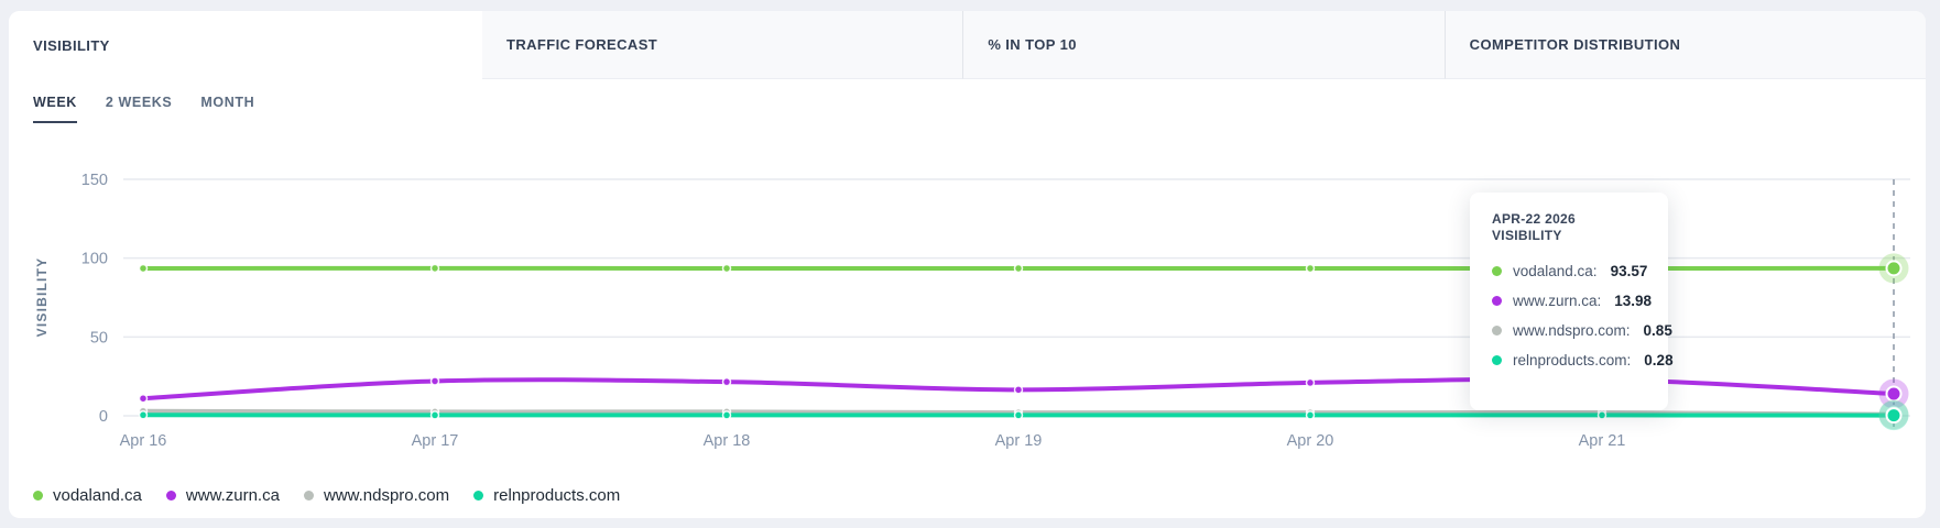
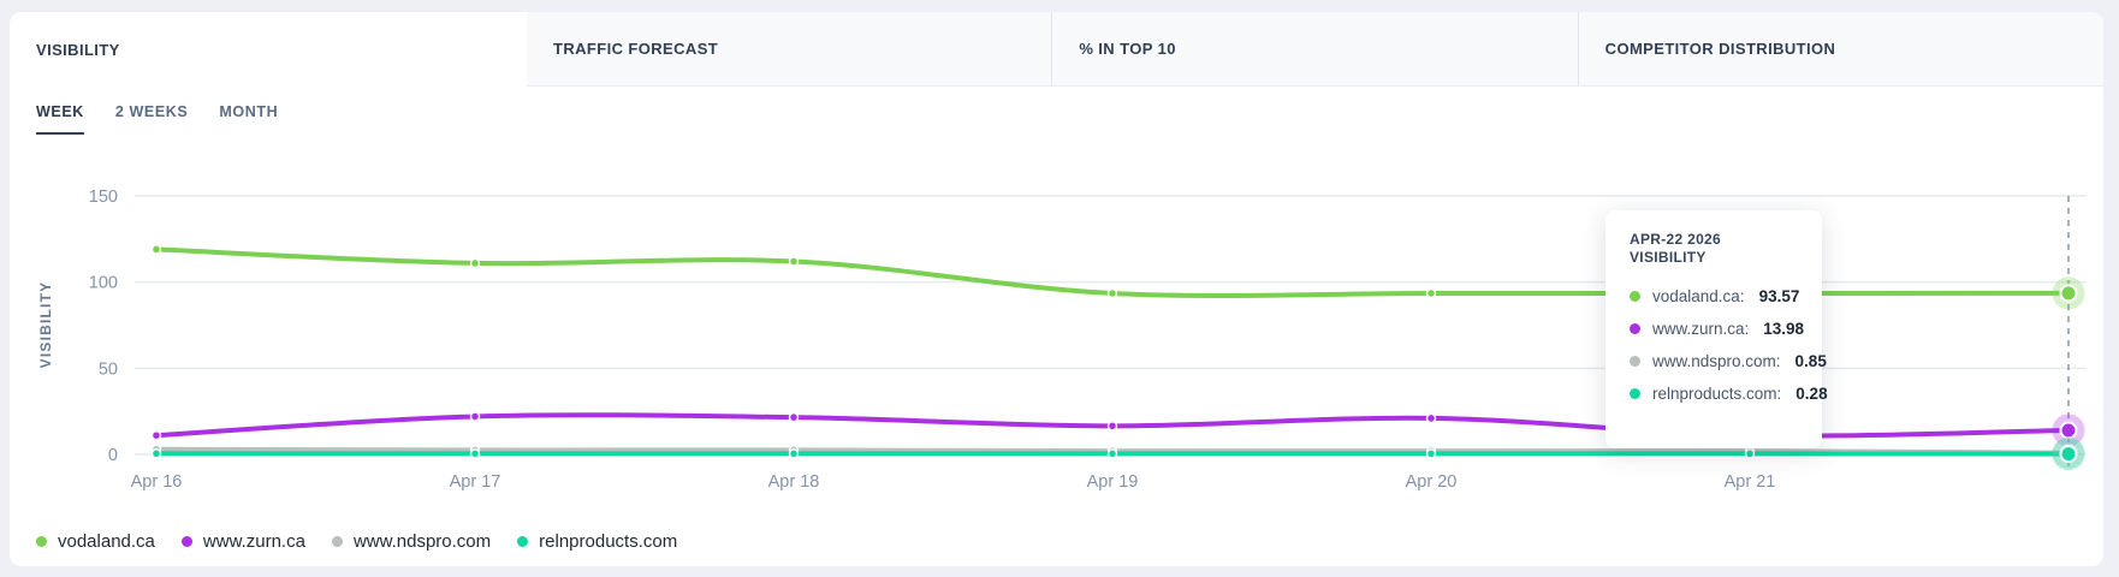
vodaland.ca/Apr 16: 94 -> 119
vodaland.ca/Apr 17: 94 -> 111
vodaland.ca/Apr 18: 94 -> 112
www.zurn.ca/Apr 21: 23 -> 11
